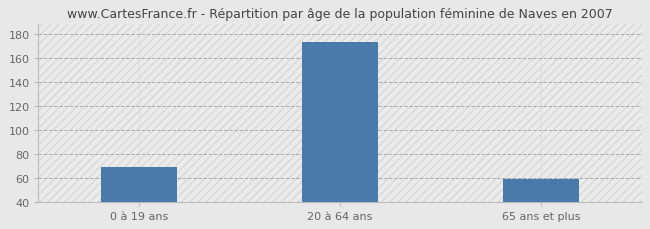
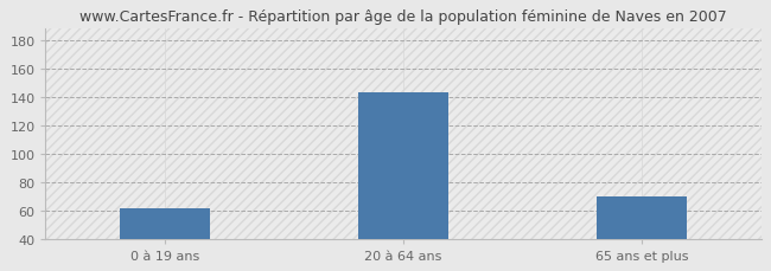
0 à 19 ans: 69 -> 61
20 à 64 ans: 173 -> 143
65 ans et plus: 59 -> 70
